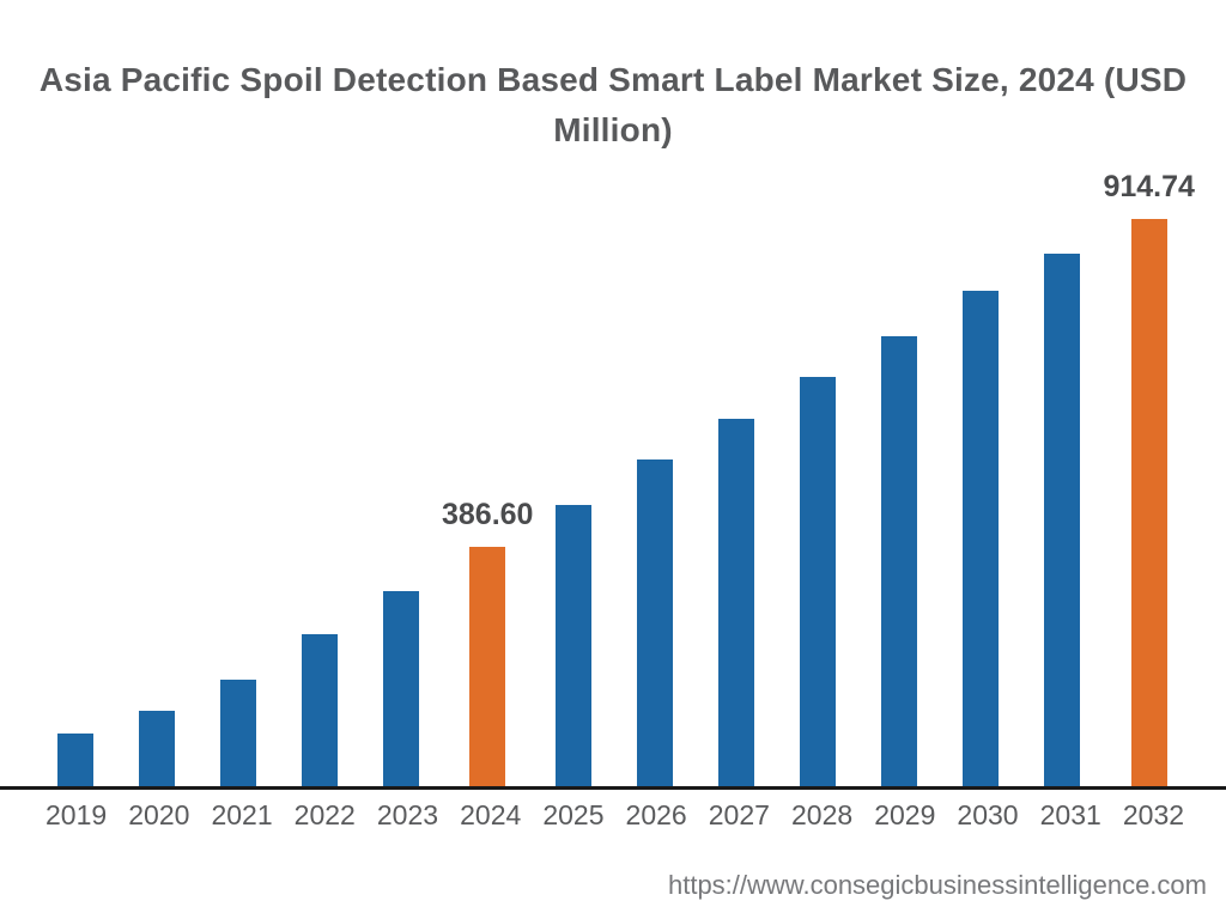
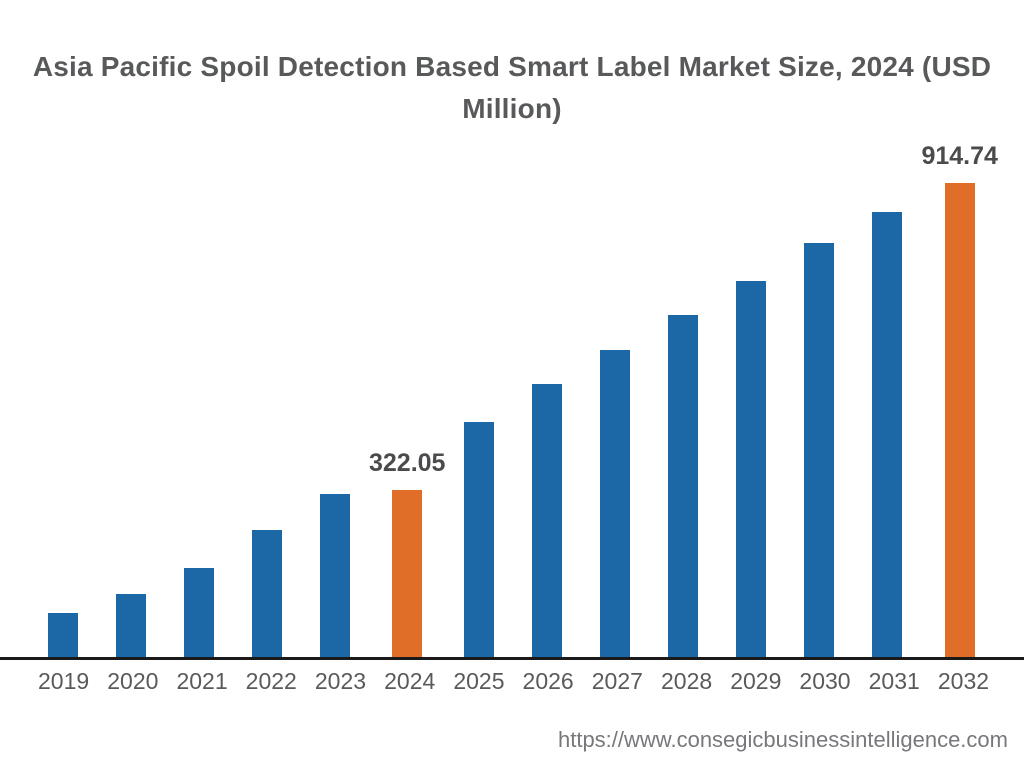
2024: 386.60 -> 322.05
